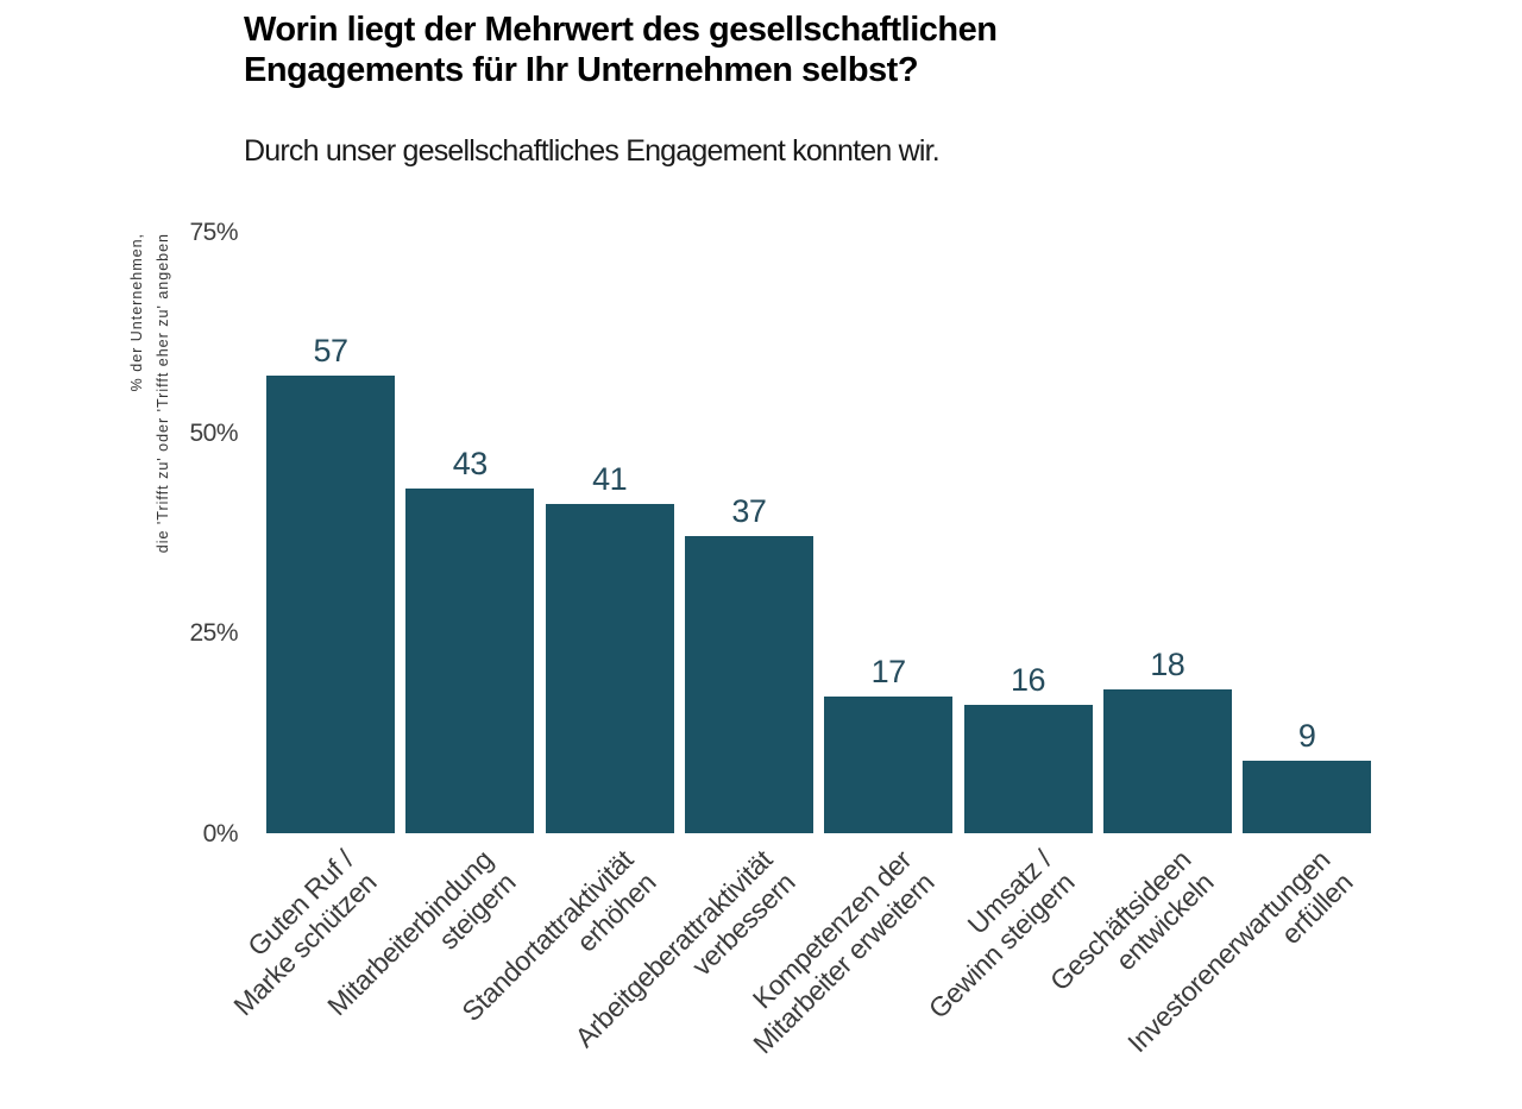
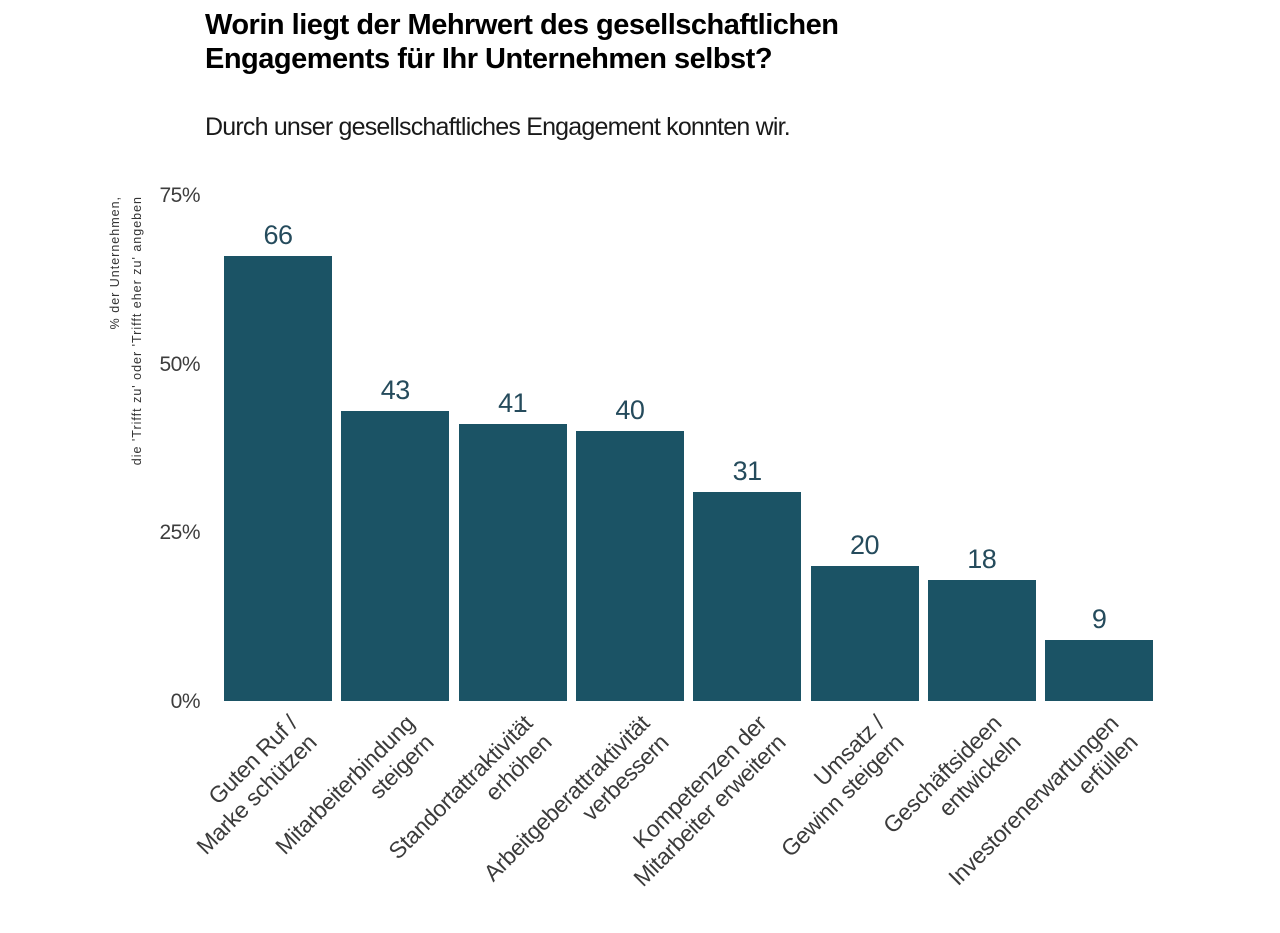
Guten Ruf / Marke schützen: 57 -> 66
Arbeitgeberattraktivität verbessern: 37 -> 40
Kompetenzen der Mitarbeiter erweitern: 17 -> 31
Umsatz / Gewinn steigern: 16 -> 20
